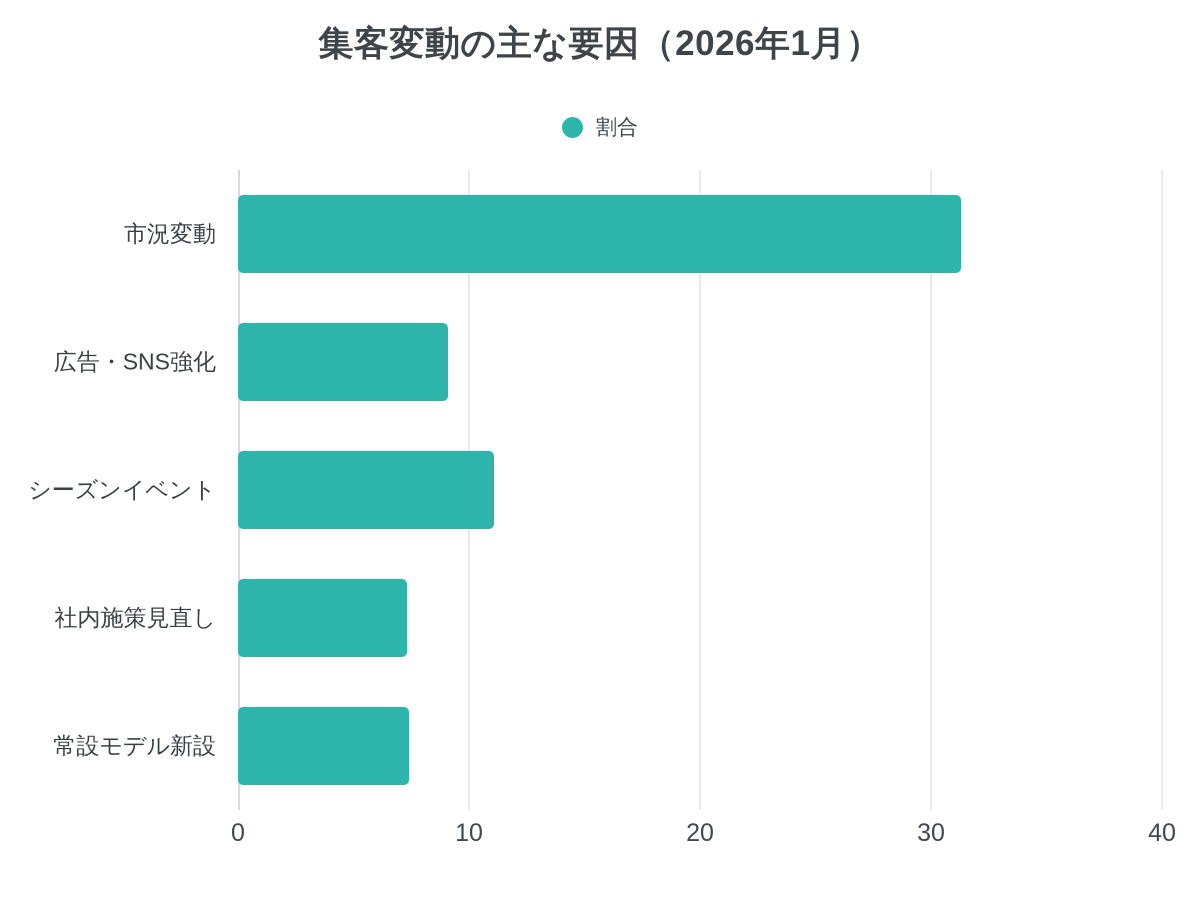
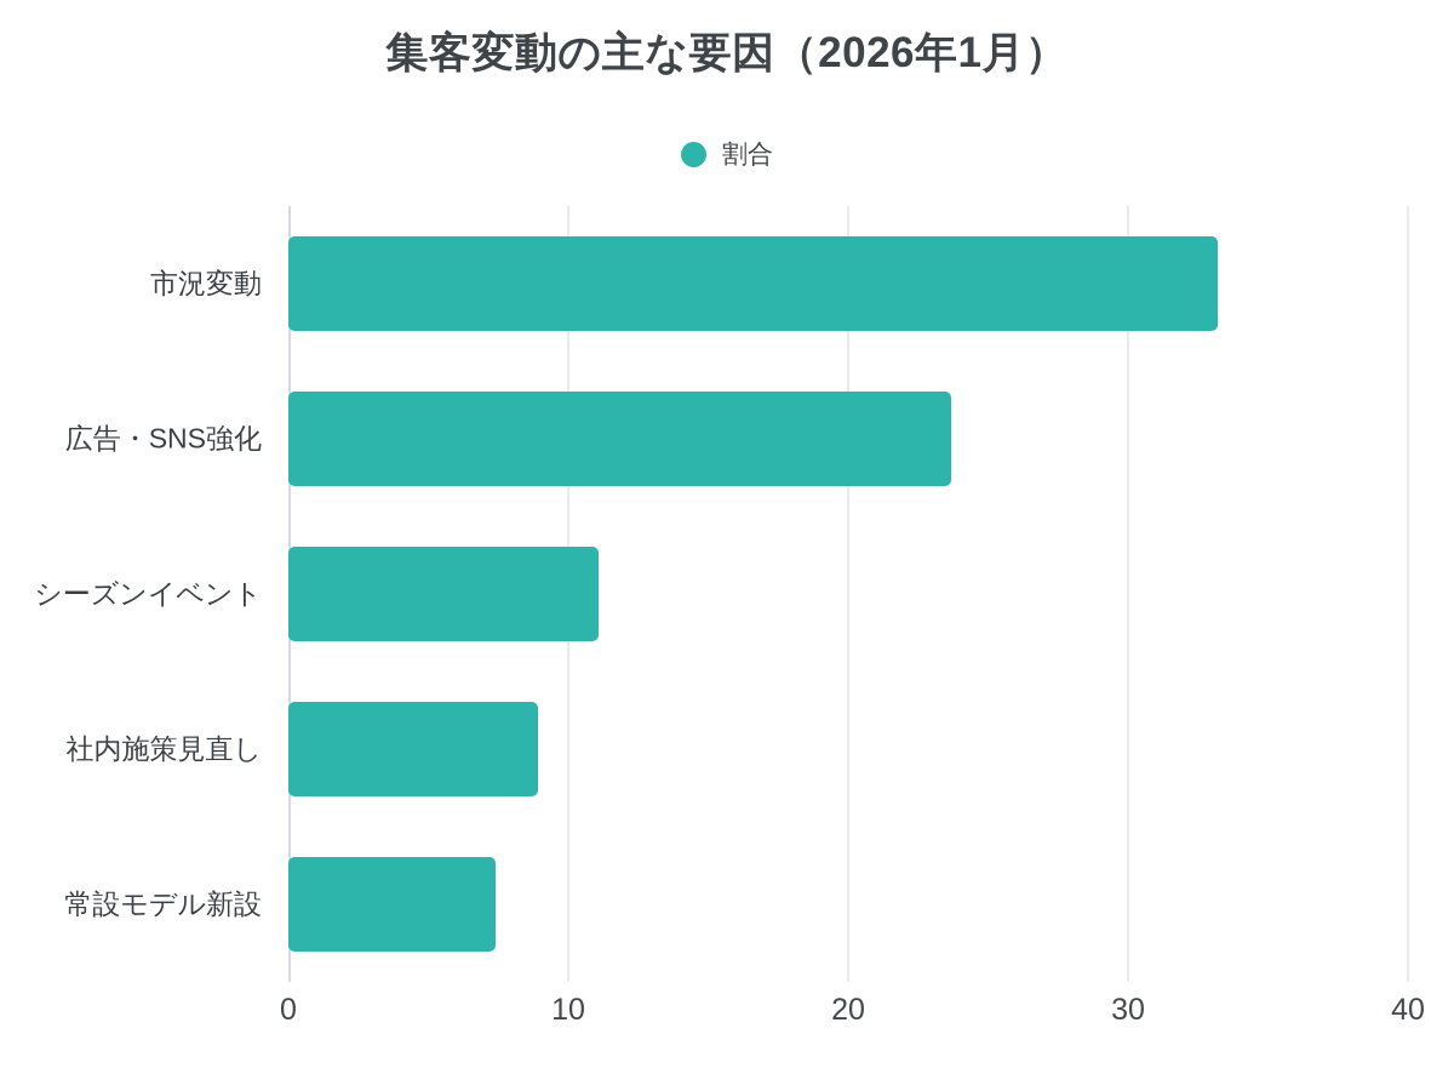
市況変動: 31.3 -> 33.2
広告・SNS強化: 9.1 -> 23.7
社内施策見直し: 7.3 -> 8.9
